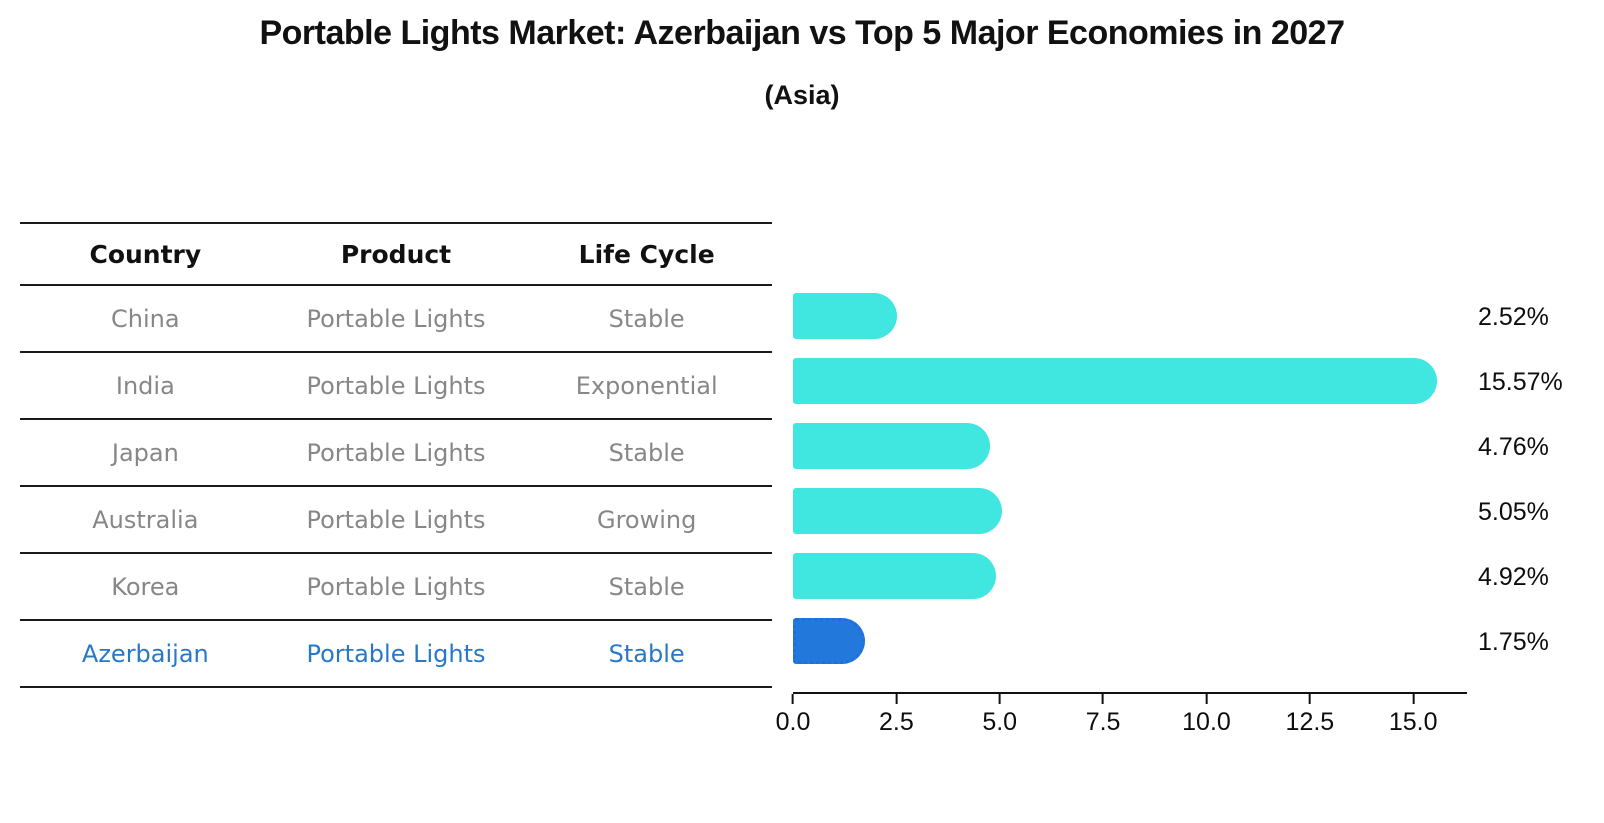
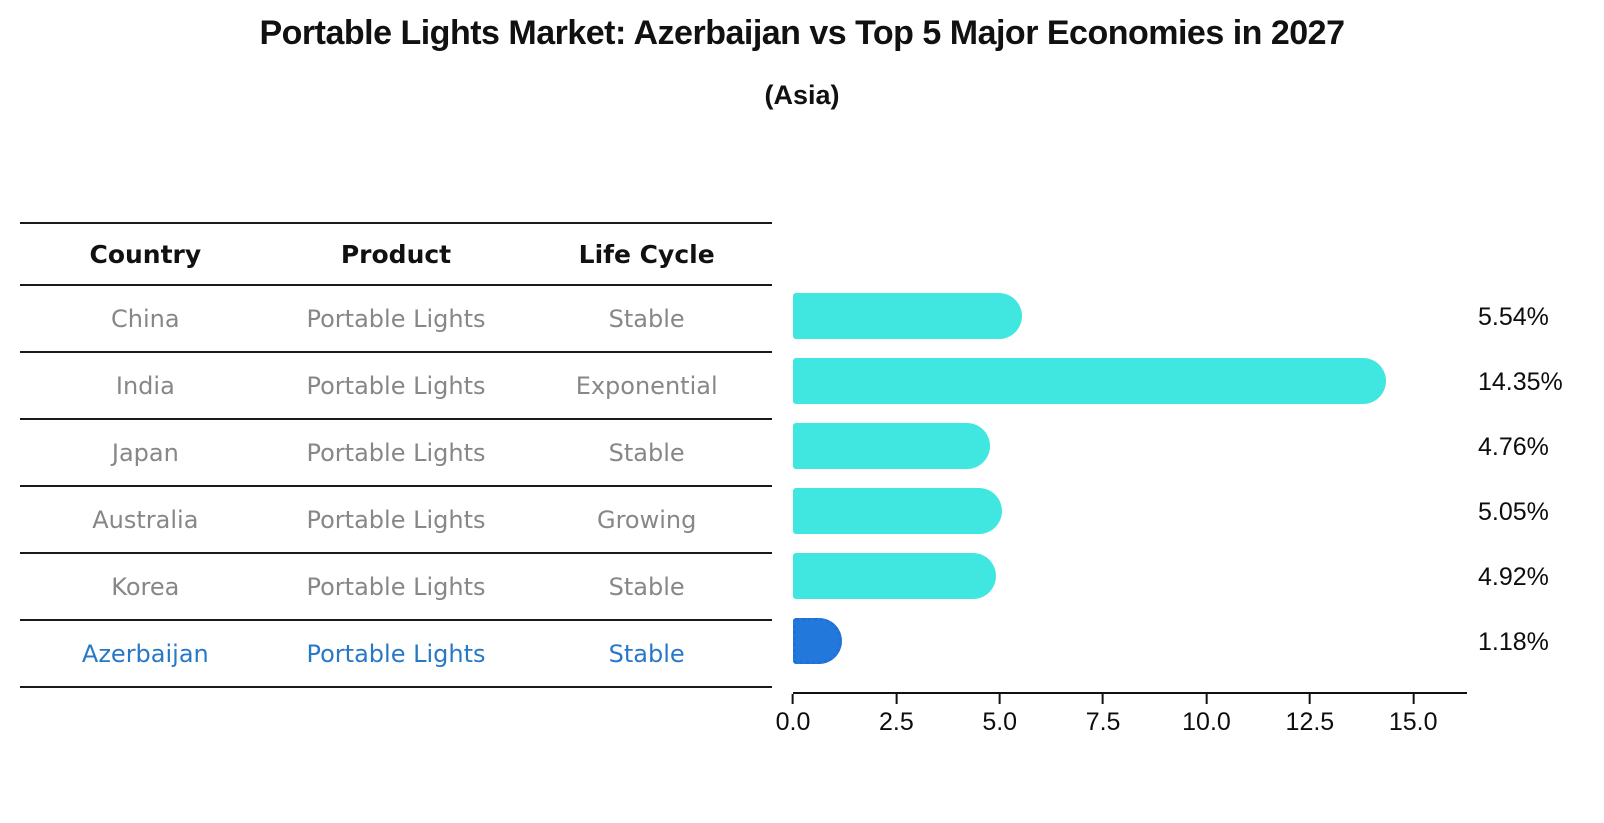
China: 2.52% -> 5.54%
India: 15.57% -> 14.35%
Azerbaijan: 1.75% -> 1.18%
